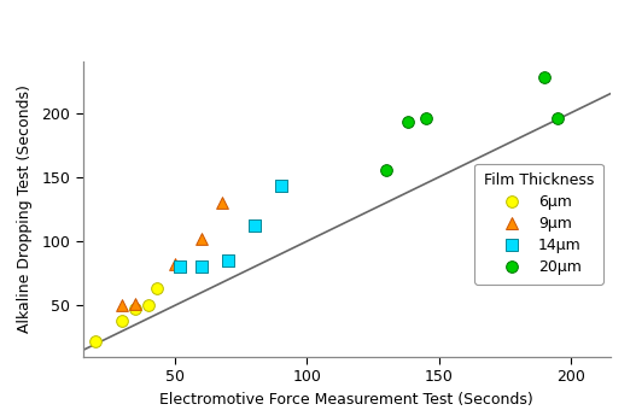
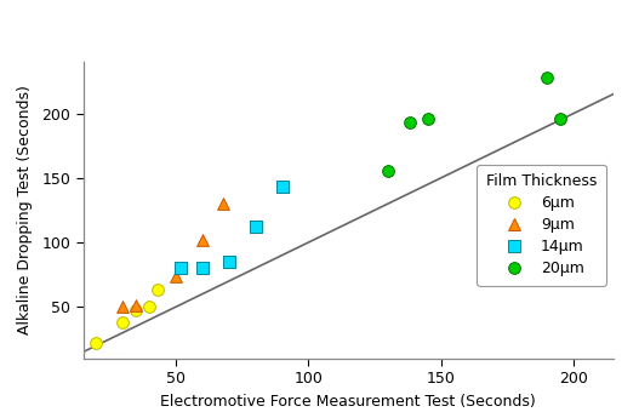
9μm/50: 82 -> 74
